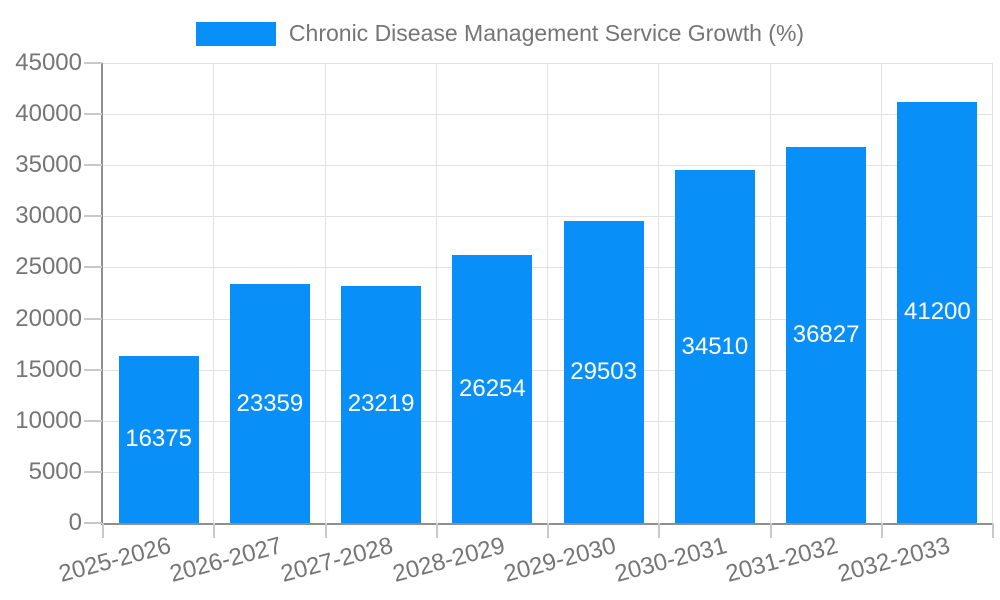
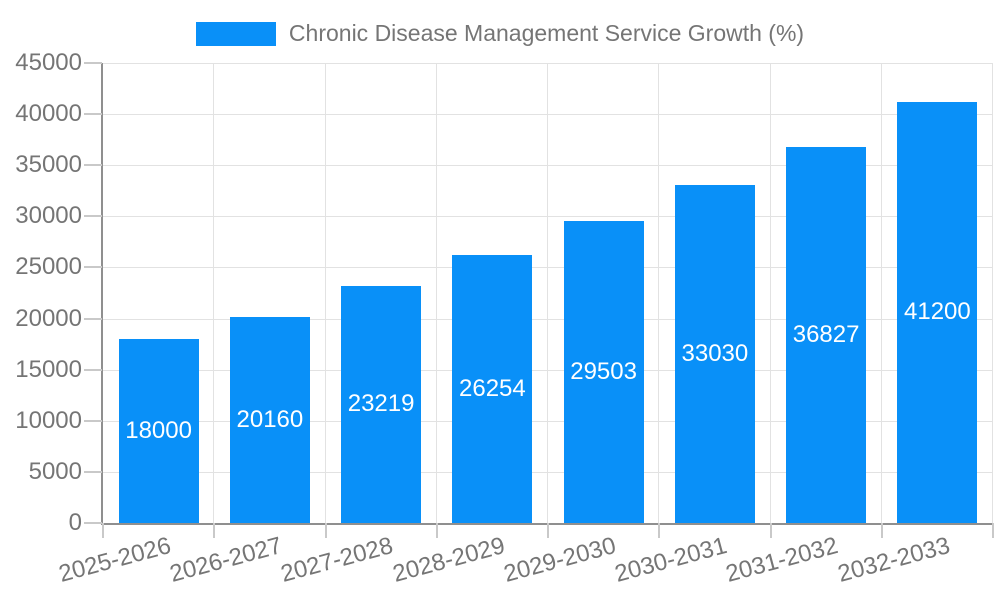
2025-2026: 16375 -> 18000
2026-2027: 23359 -> 20160
2030-2031: 34510 -> 33030
